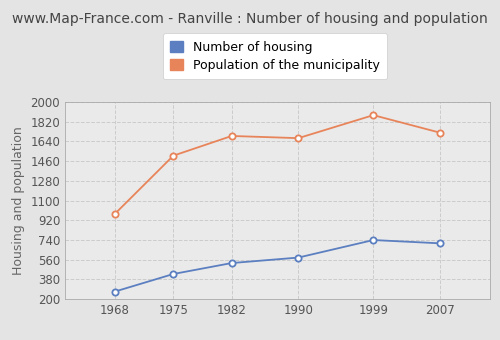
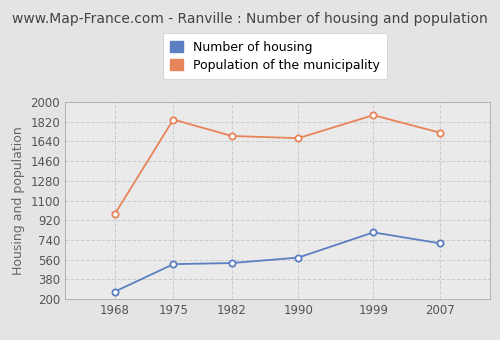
Number of housing/1975: 430 -> 520
Population of the municipality/1975: 1510 -> 1840
Number of housing/1999: 740 -> 810
